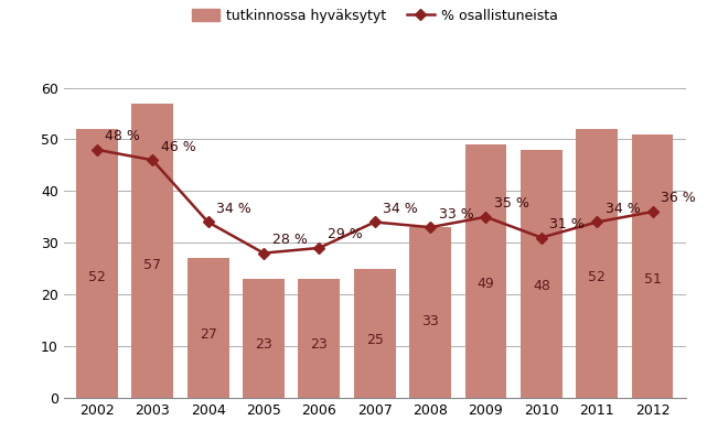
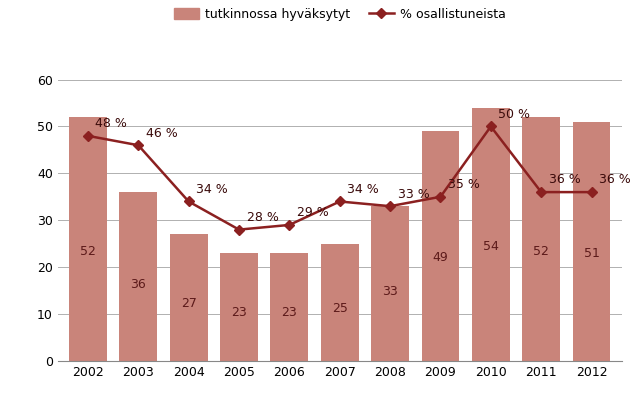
tutkinnossa hyväksytyt/2003: 57 -> 36
tutkinnossa hyväksytyt/2010: 48 -> 54
% osallistuneista/2010: 31 -> 50
% osallistuneista/2011: 34 -> 36
